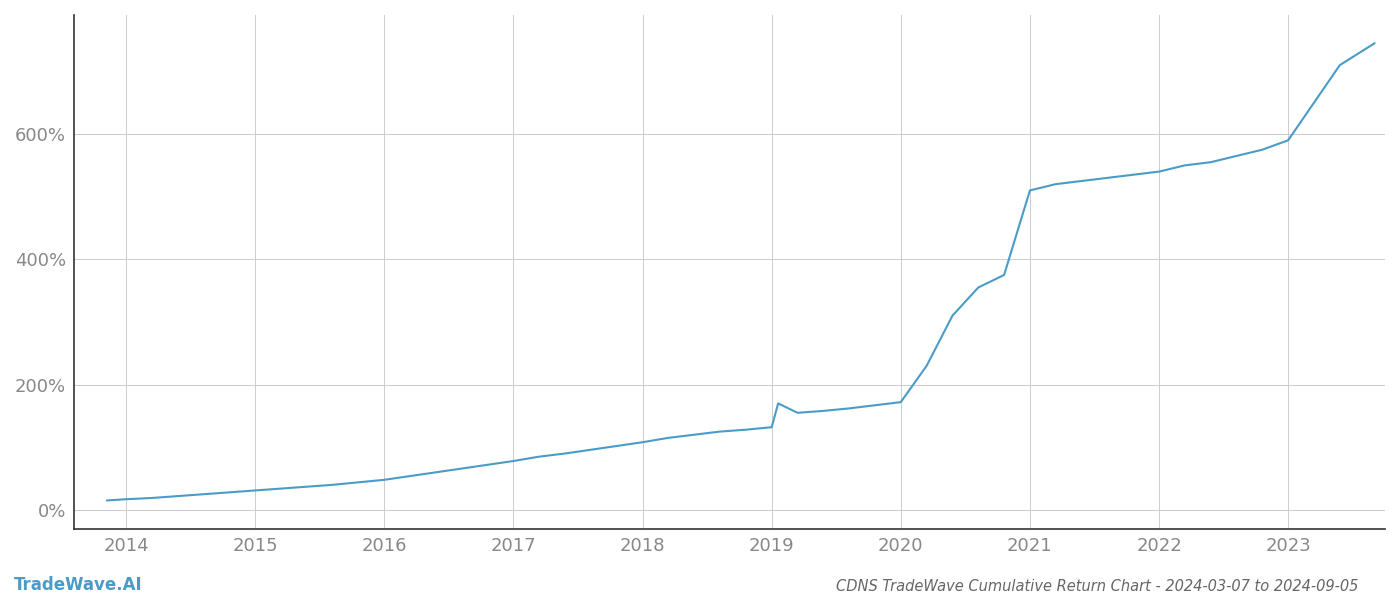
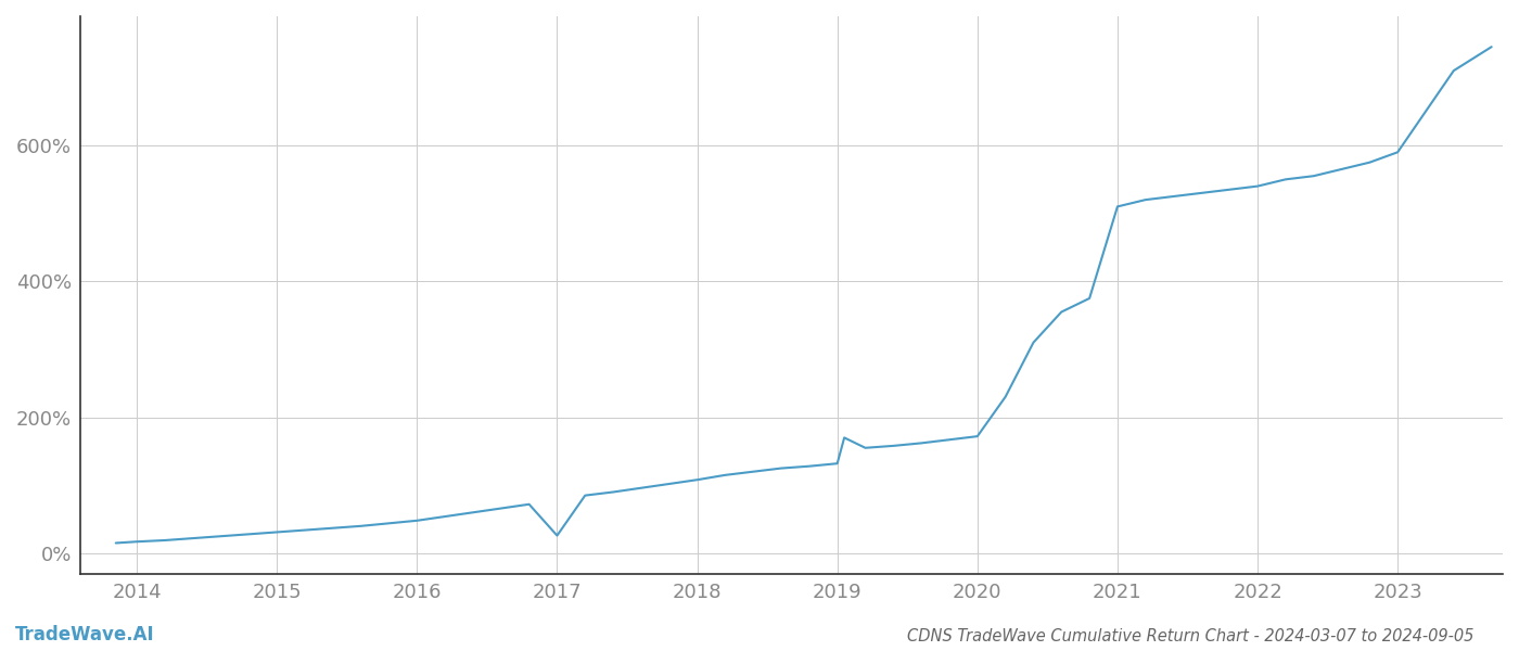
2017: 78% -> 26%
